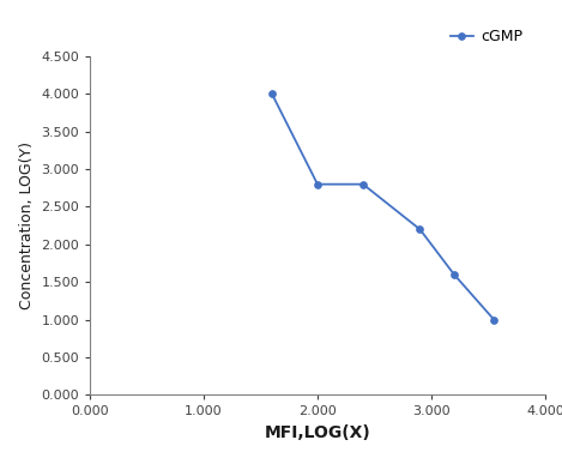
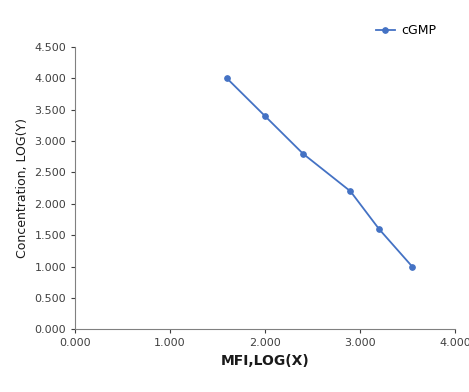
2.000: 2.8 -> 3.4
